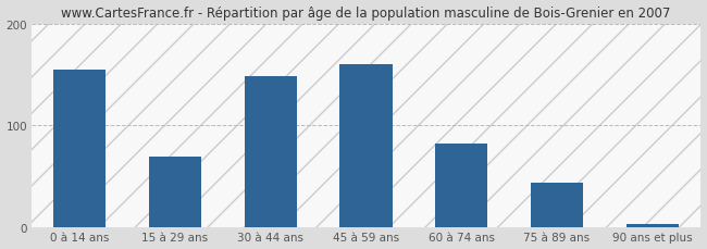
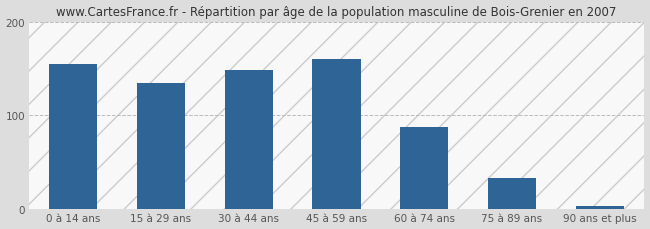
15 à 29 ans: 70 -> 135
60 à 74 ans: 82 -> 88
75 à 89 ans: 44 -> 33
